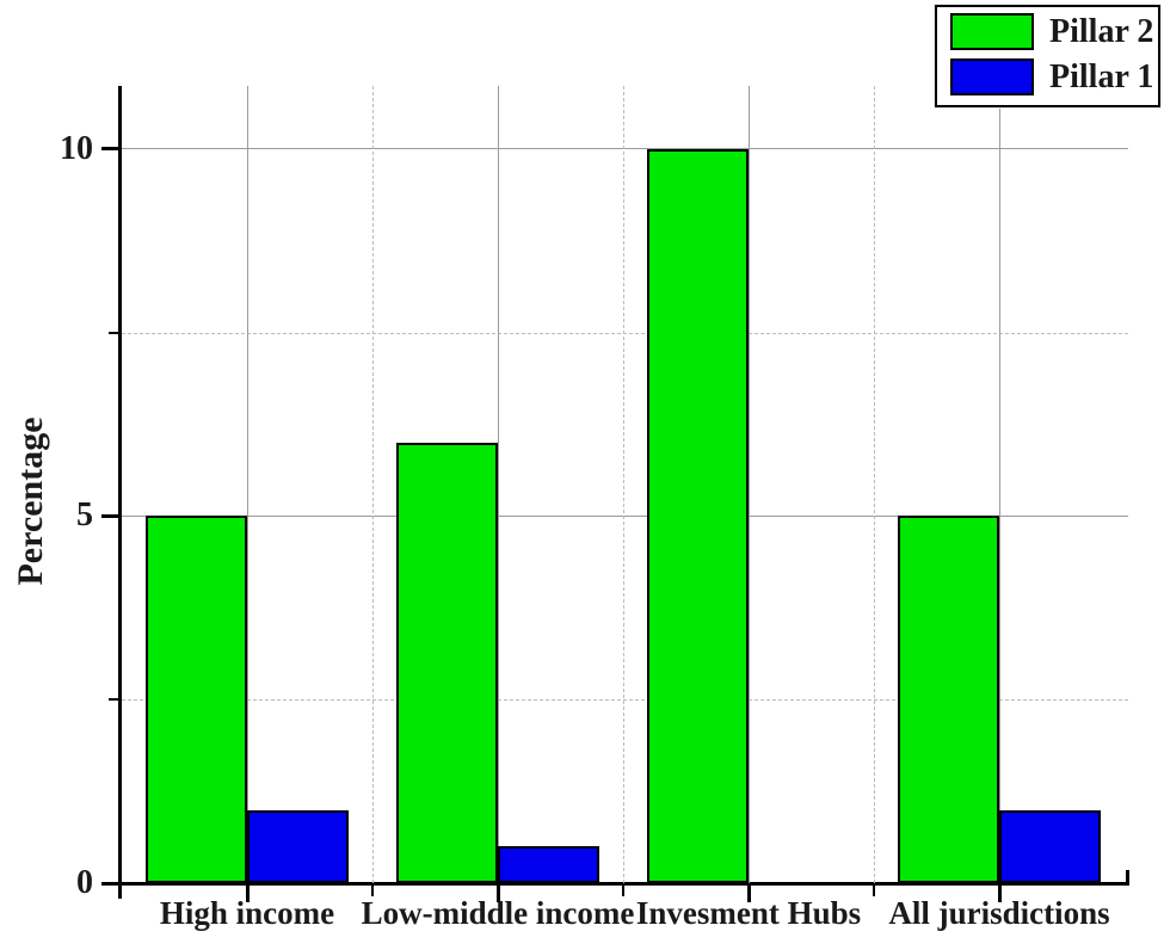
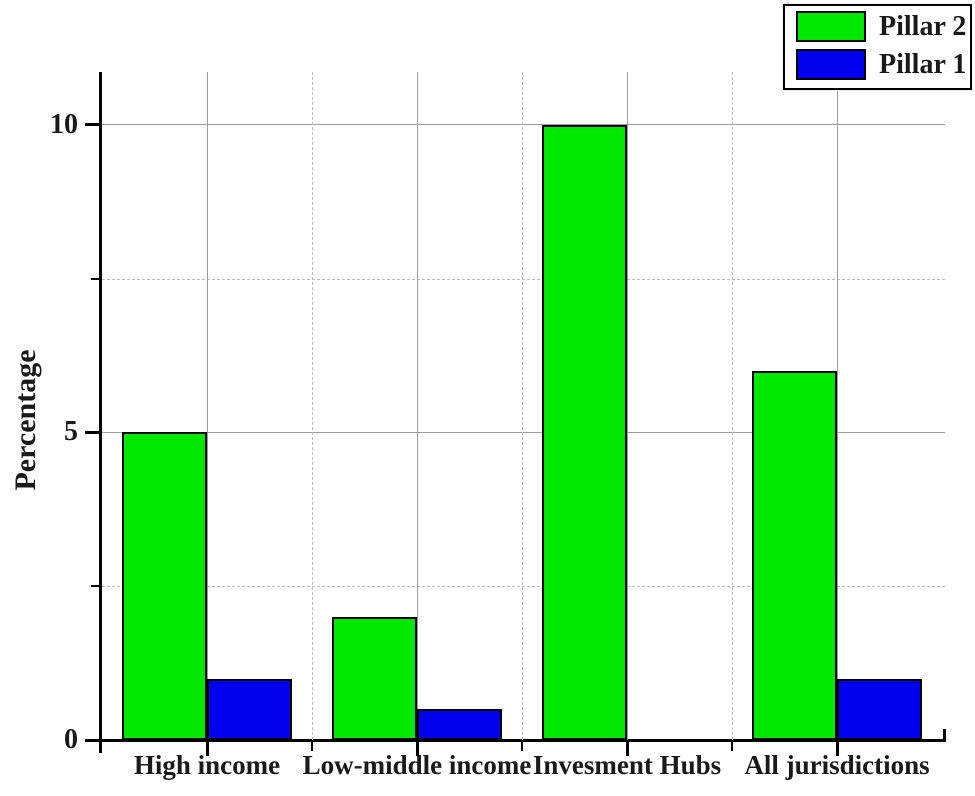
Pillar 2/Low-middle income: 6 -> 2
Pillar 2/All jurisdictions: 5 -> 6
